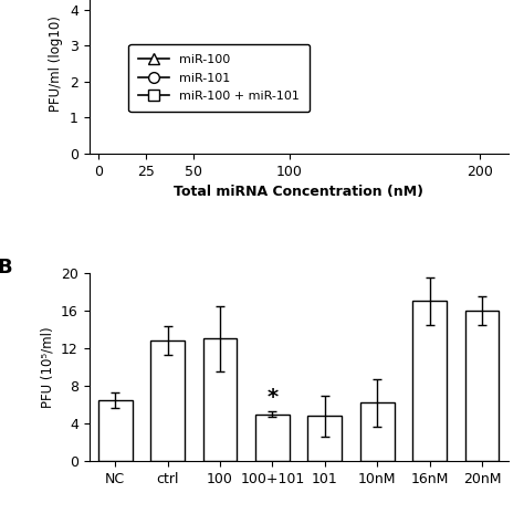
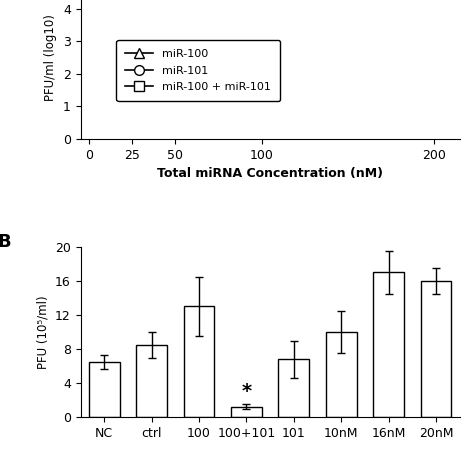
ctrl: 12.8 -> 8.5
100+101: 5.0 -> 1.2
101: 4.8 -> 6.8
10nM: 6.2 -> 10.0
